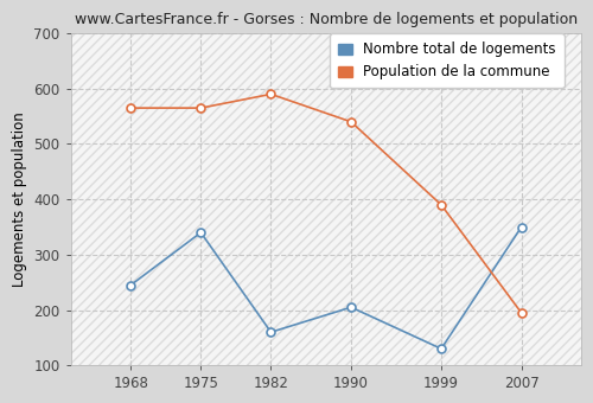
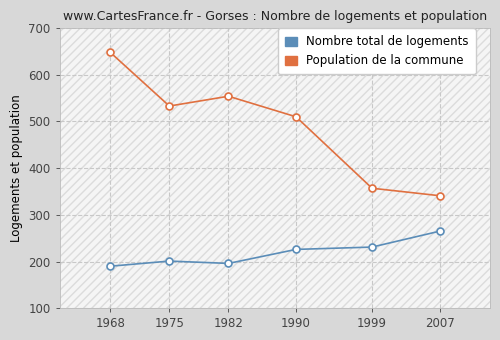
Nombre total de logements/1968: 245 -> 190
Population de la commune/1968: 565 -> 648
Nombre total de logements/1975: 340 -> 201
Population de la commune/1975: 565 -> 533
Nombre total de logements/1982: 160 -> 196
Population de la commune/1982: 590 -> 554
Nombre total de logements/1990: 205 -> 226
Population de la commune/1990: 540 -> 510
Nombre total de logements/1999: 130 -> 231
Population de la commune/1999: 390 -> 357
Nombre total de logements/2007: 350 -> 265
Population de la commune/2007: 195 -> 341
